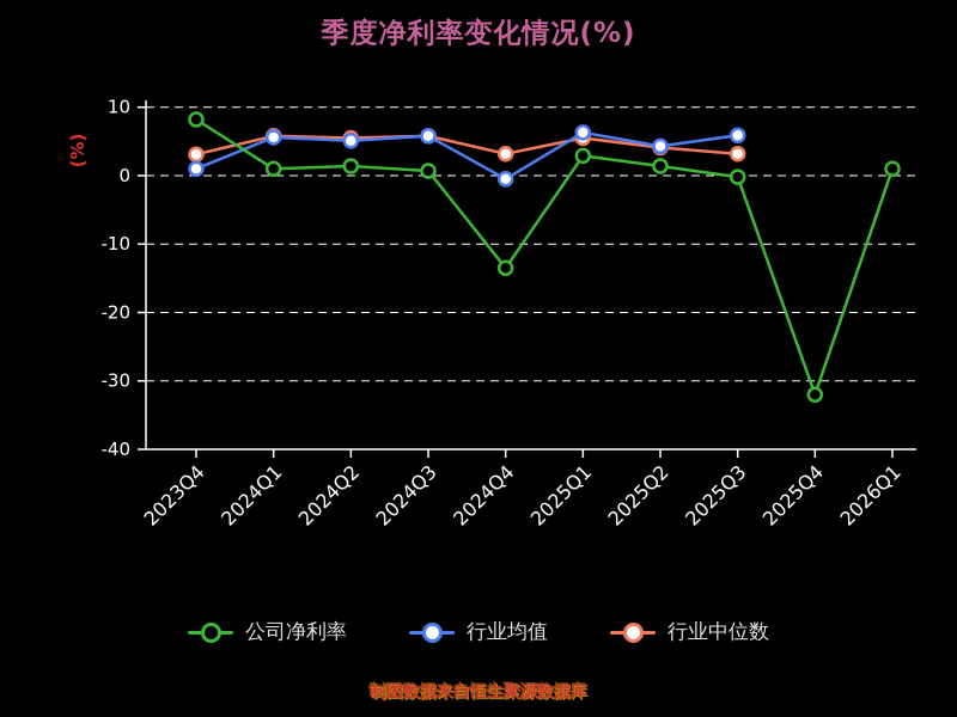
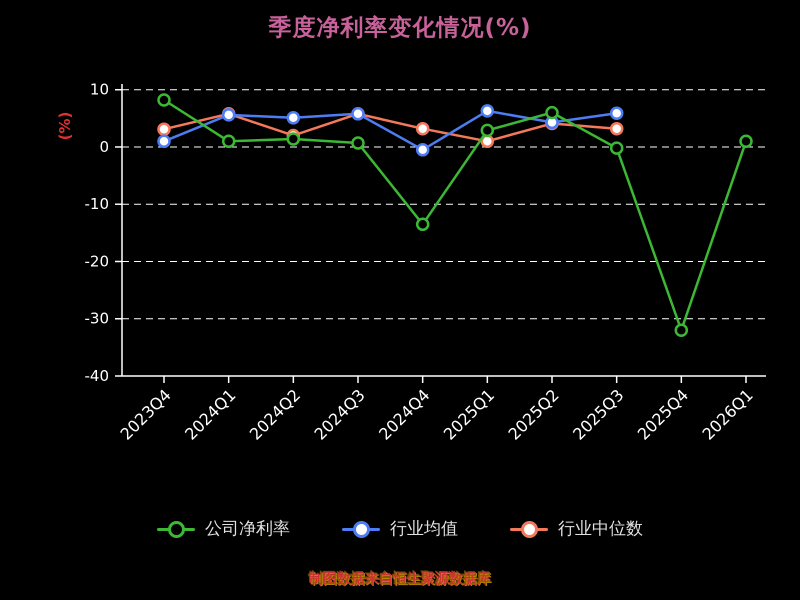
行业中位数/2024Q2: 6 -> 2
行业中位数/2025Q1: 6 -> 1
公司净利率/2025Q2: 1 -> 6
